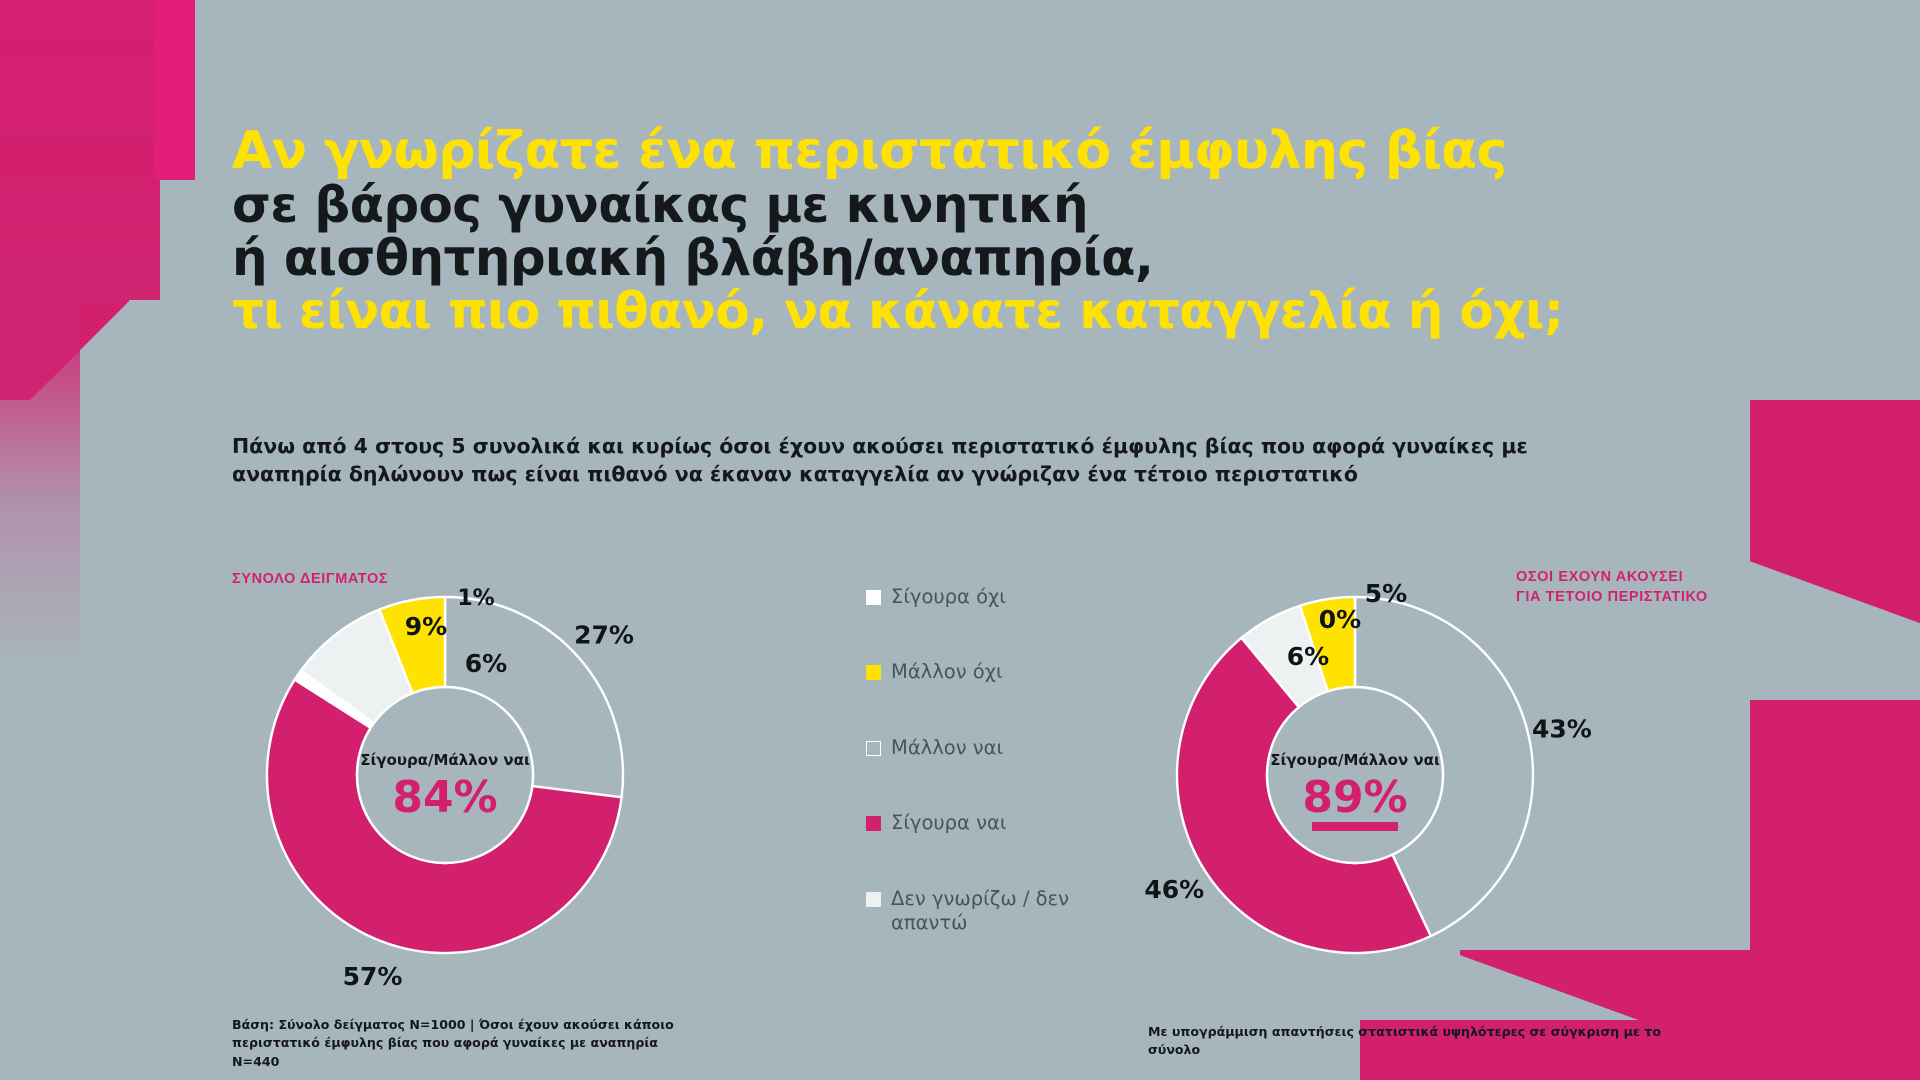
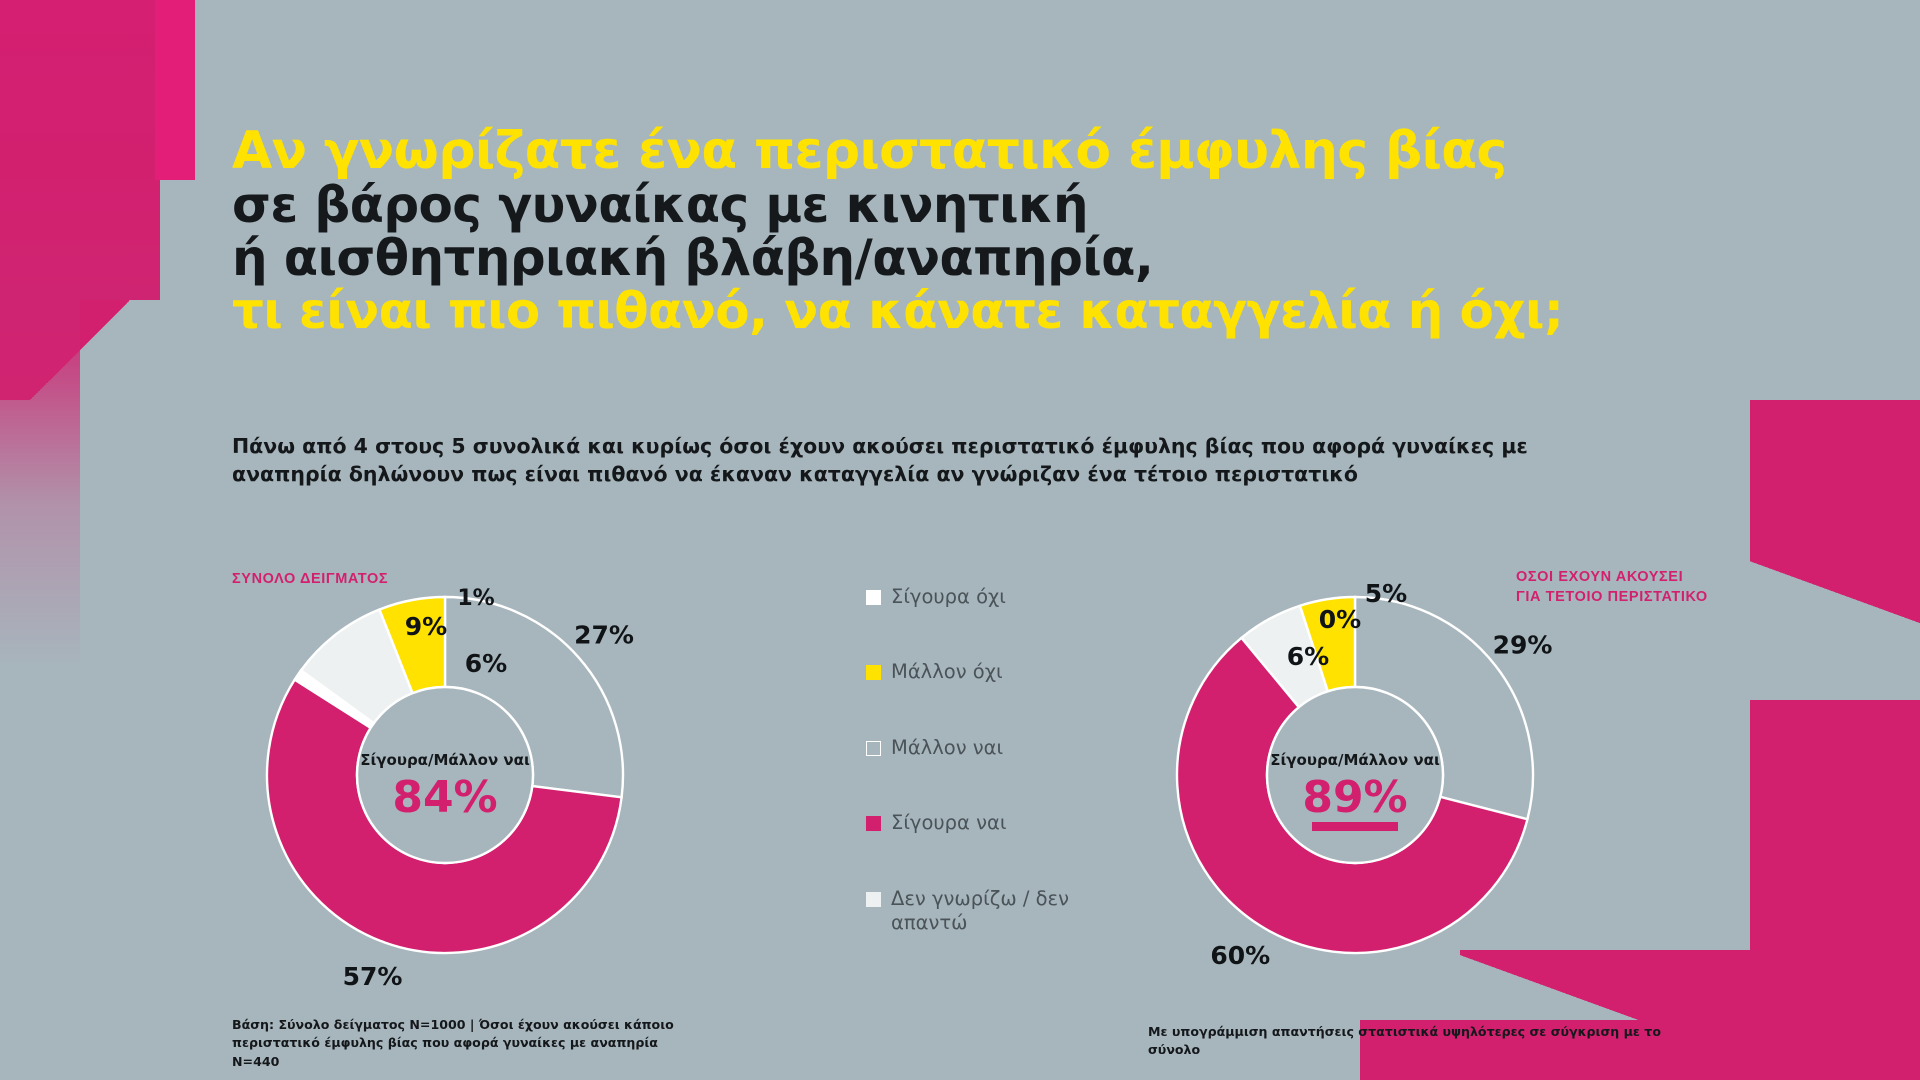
ΟΣΟΙ ΕΧΟΥΝ ΑΚΟΥΣΕΙ ΓΙΑ ΤΕΤΟΙΟ ΠΕΡΙΣΤΑΤΙΚΟ/Μάλλον ναι: 43% -> 29%
ΟΣΟΙ ΕΧΟΥΝ ΑΚΟΥΣΕΙ ΓΙΑ ΤΕΤΟΙΟ ΠΕΡΙΣΤΑΤΙΚΟ/Σίγουρα ναι: 46% -> 60%
